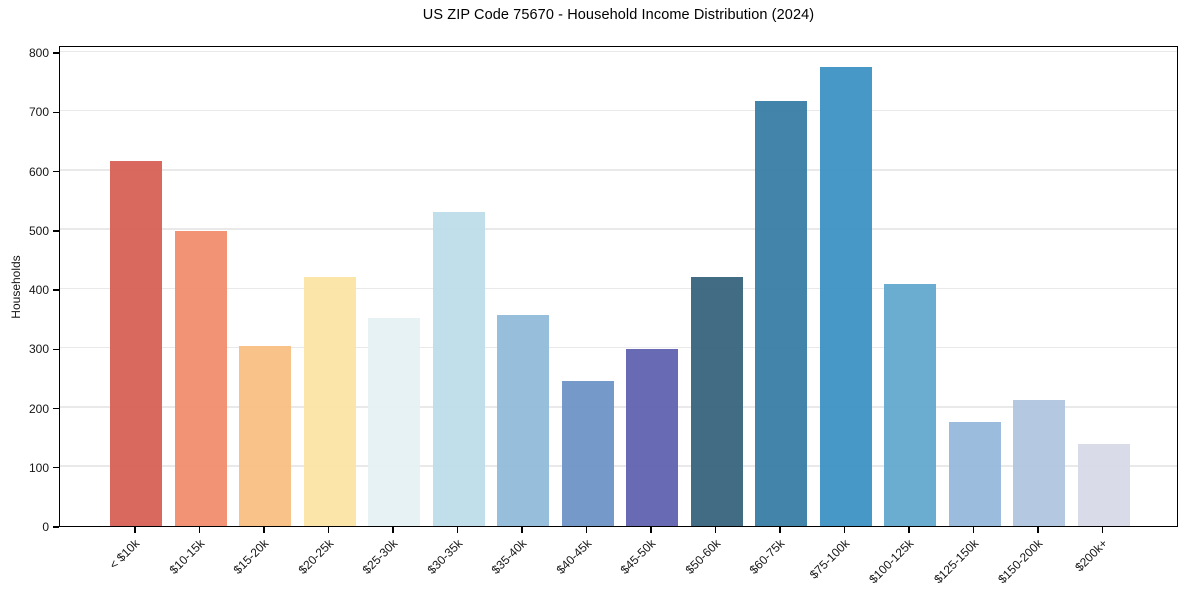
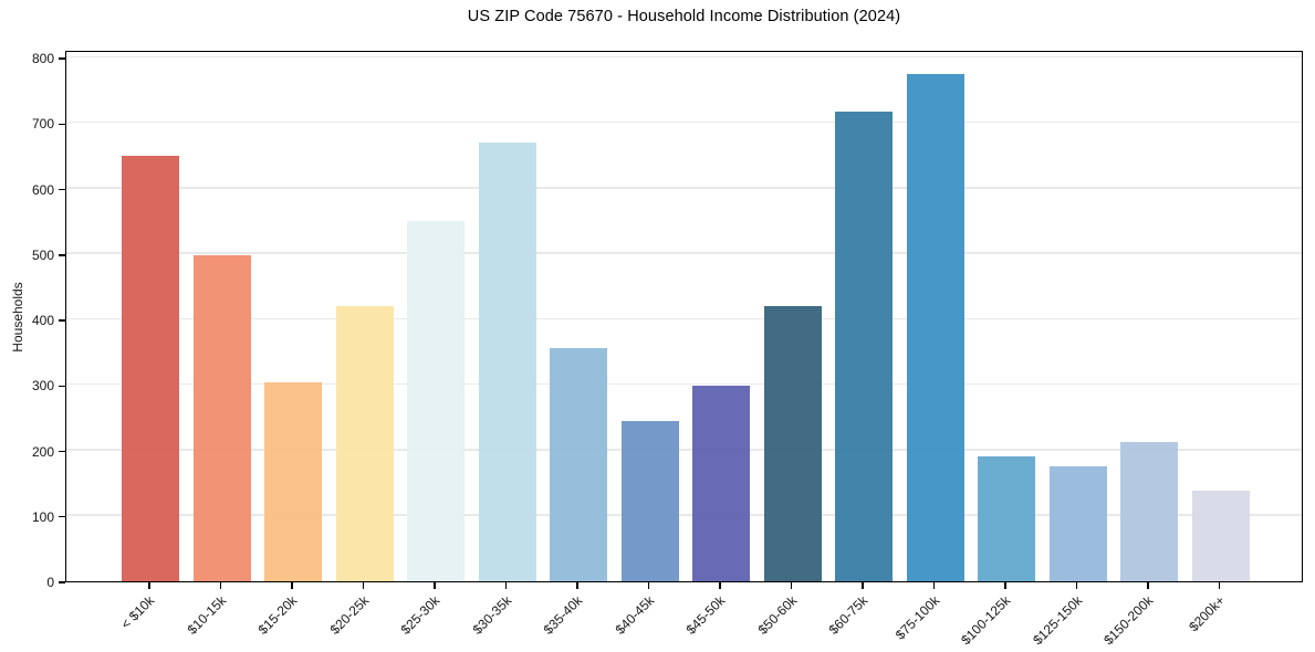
< $10k: 620 -> 650
$25-30k: 350 -> 550
$30-35k: 530 -> 670
$100-125k: 410 -> 190
